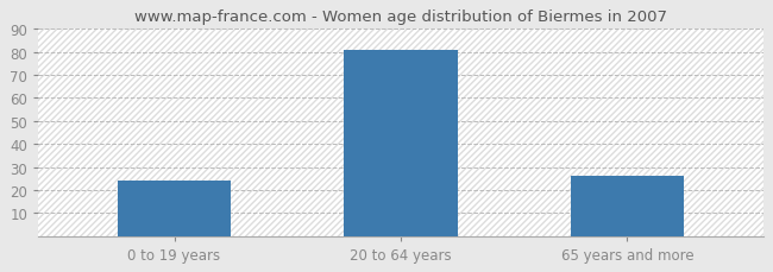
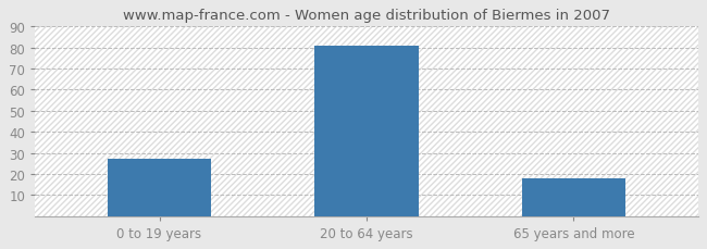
0 to 19 years: 24 -> 27
65 years and more: 26 -> 18
